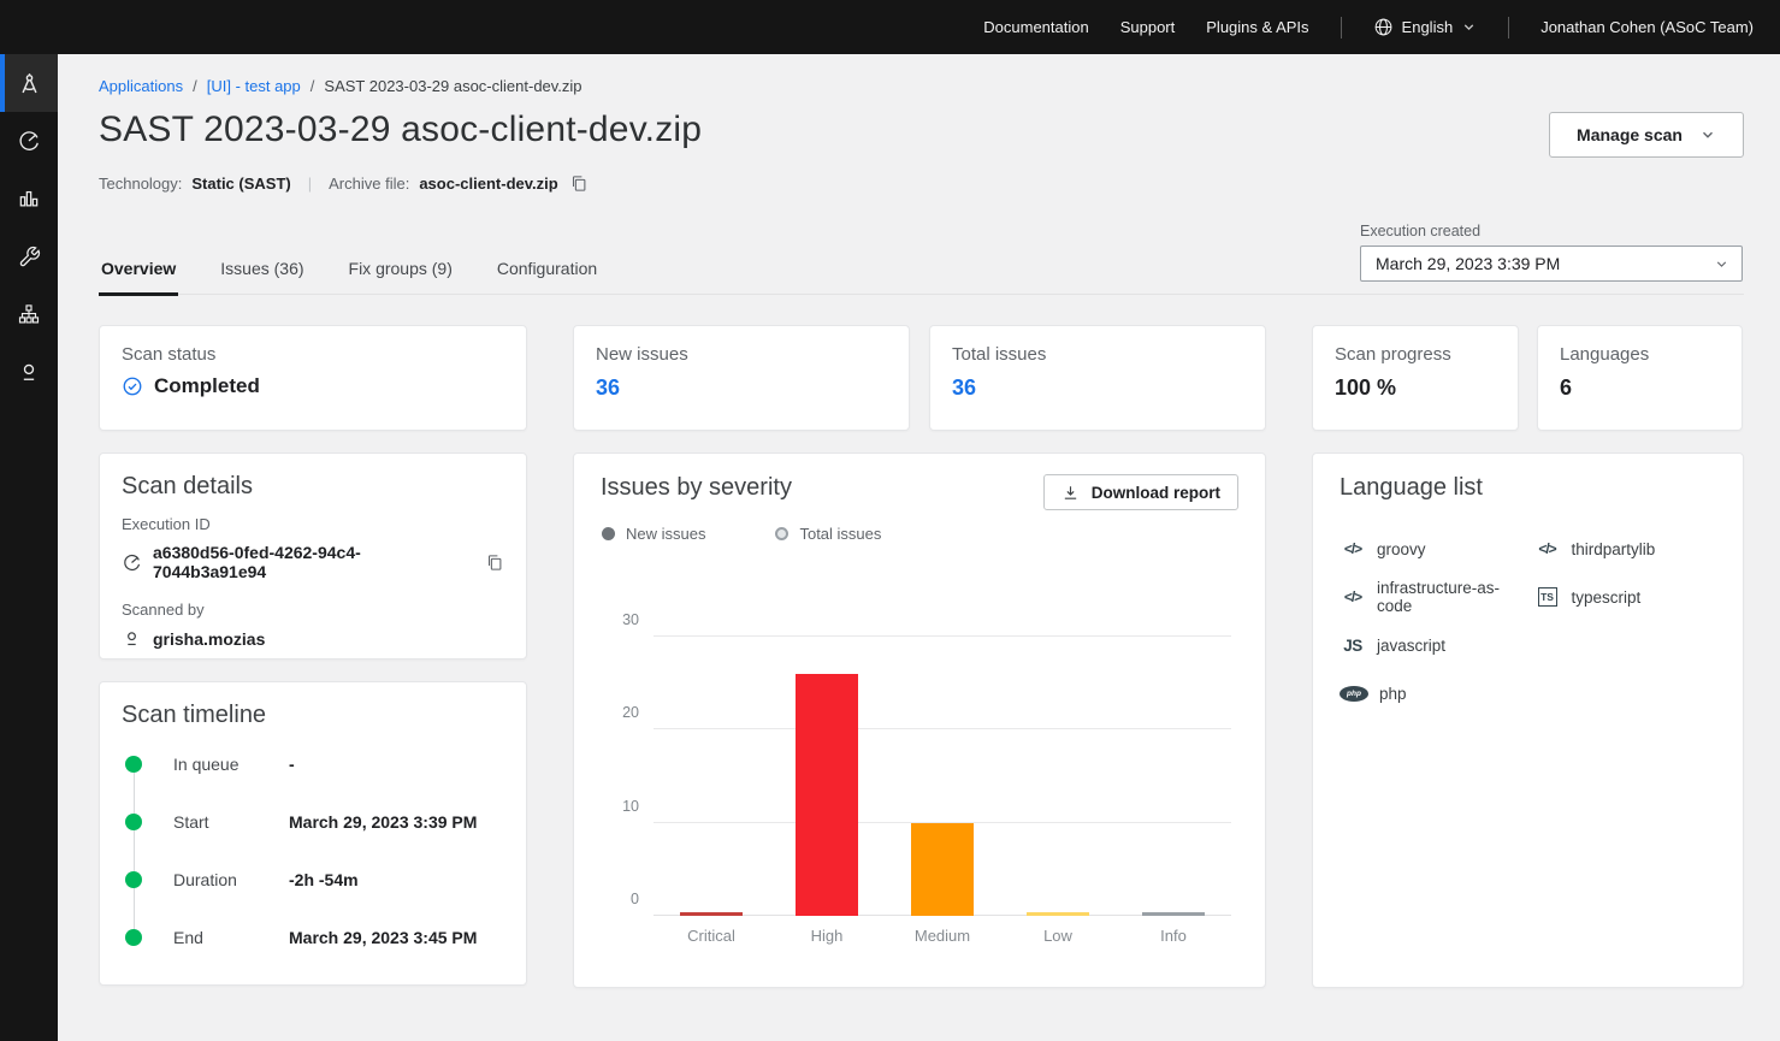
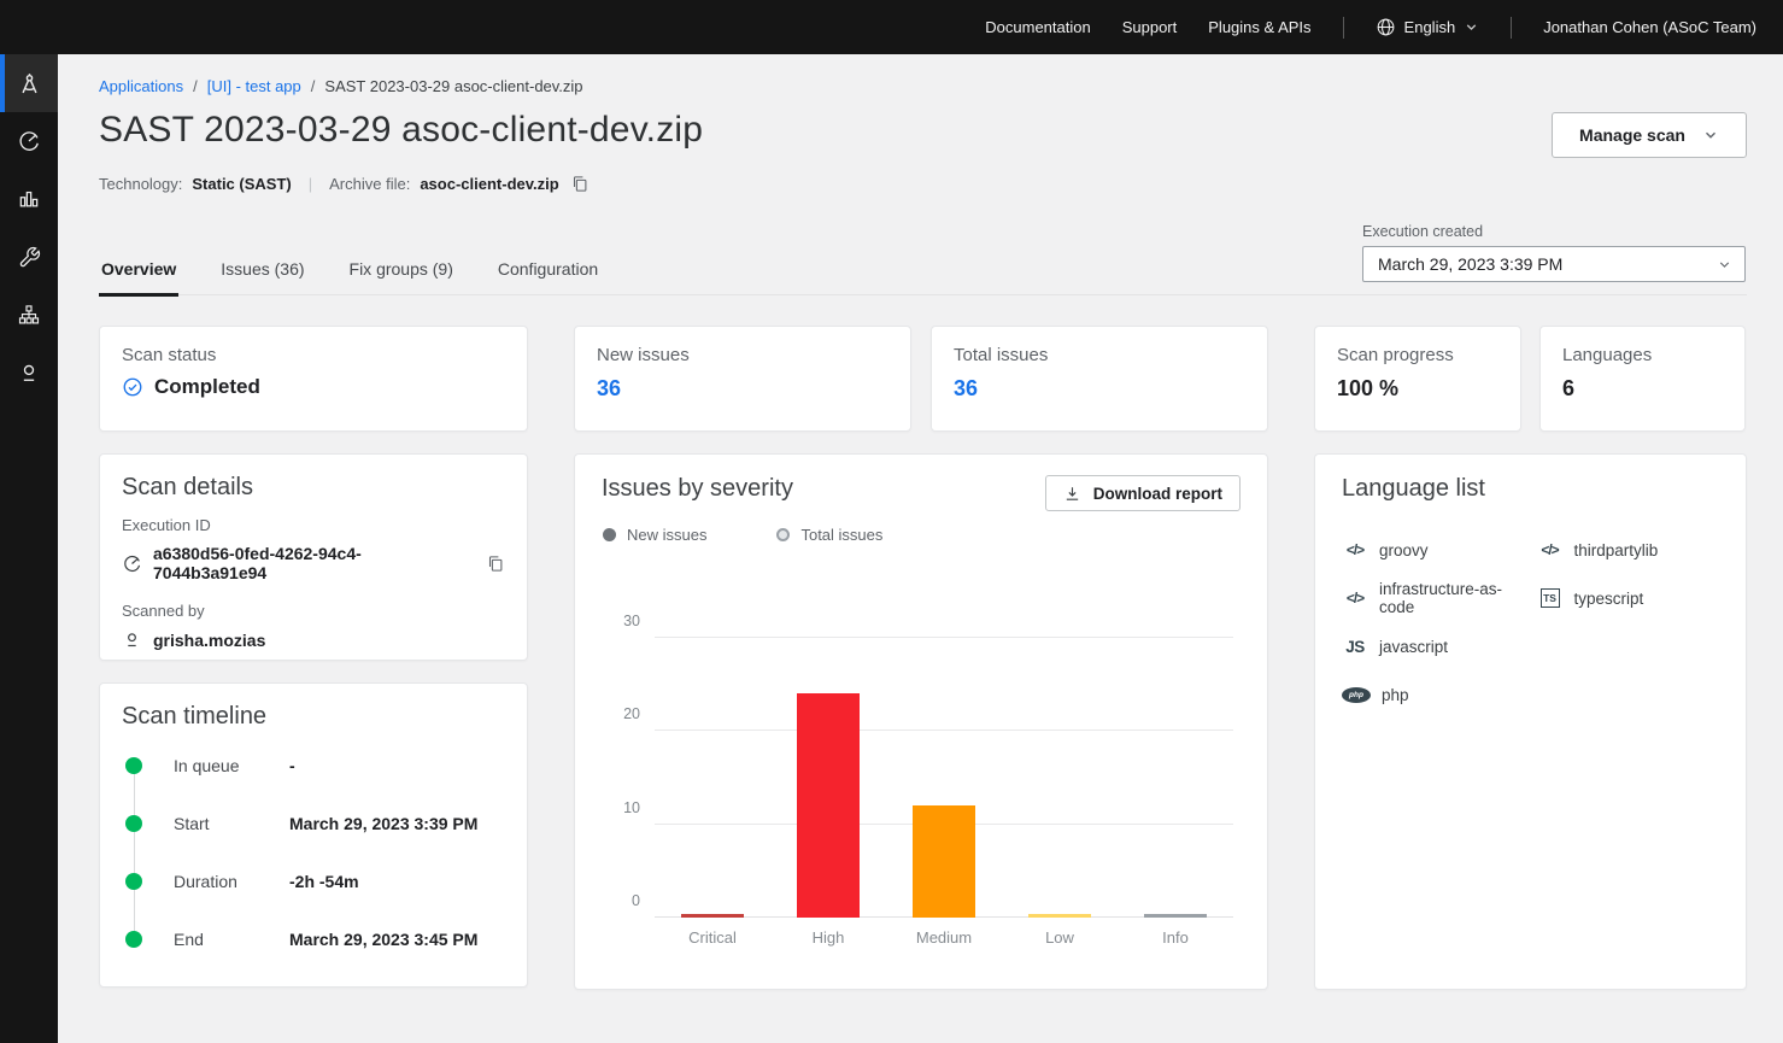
High: 26 -> 24
Medium: 10 -> 12
